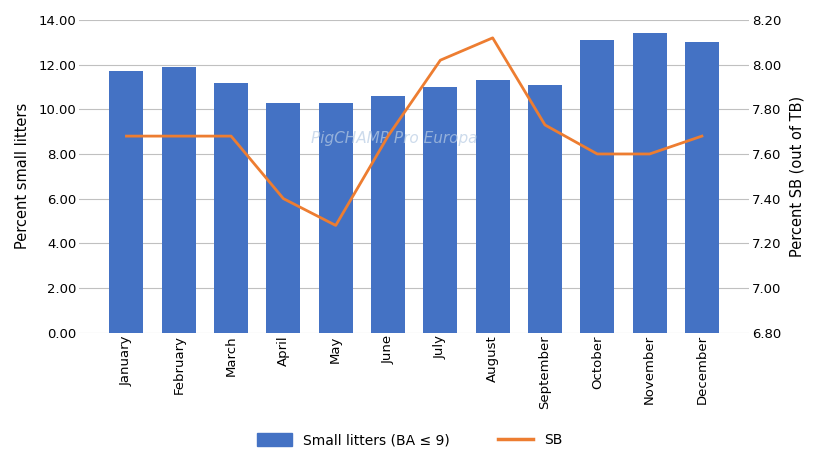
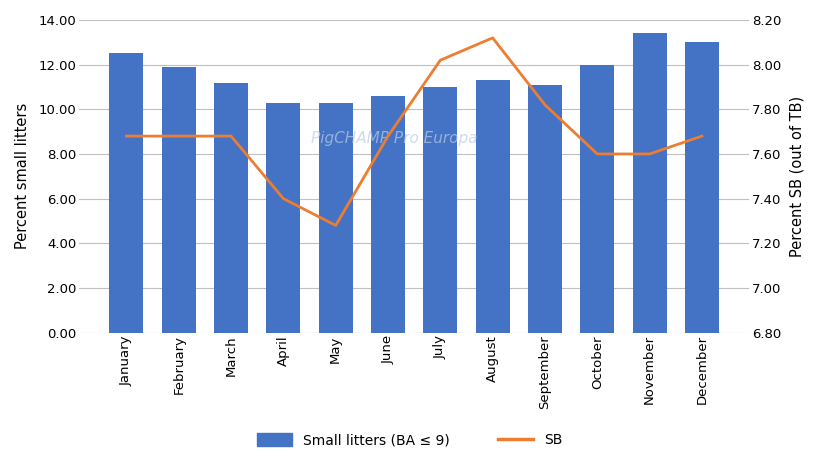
Small litters (BA ≤ 9)/January: 11.7 -> 12.5
SB/September: 7.73 -> 7.82
Small litters (BA ≤ 9)/October: 13.1 -> 12.0
